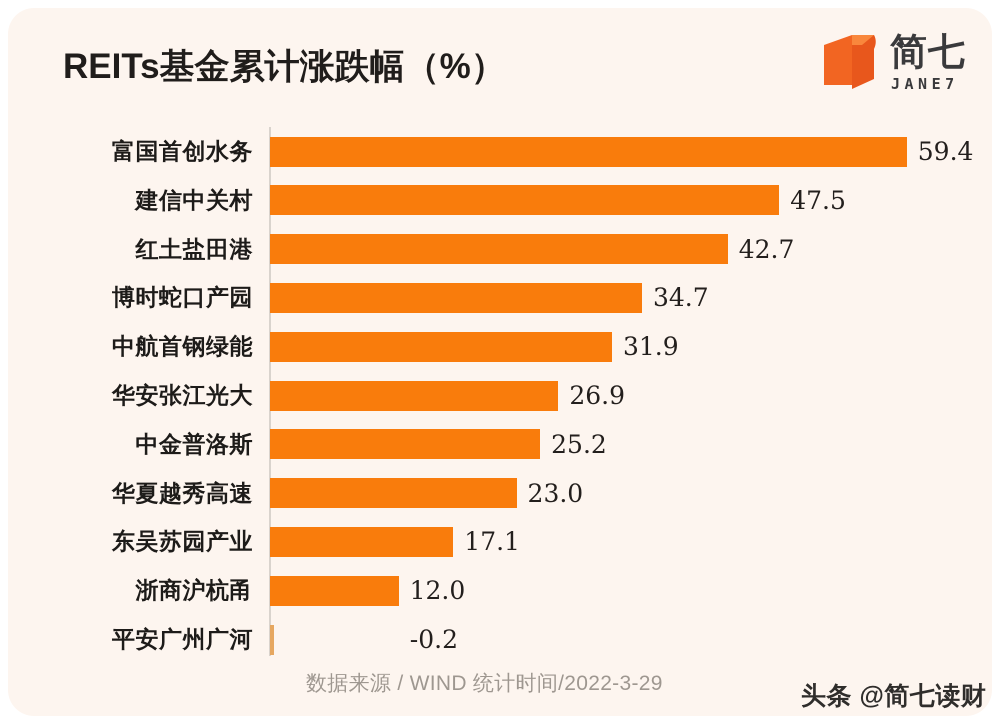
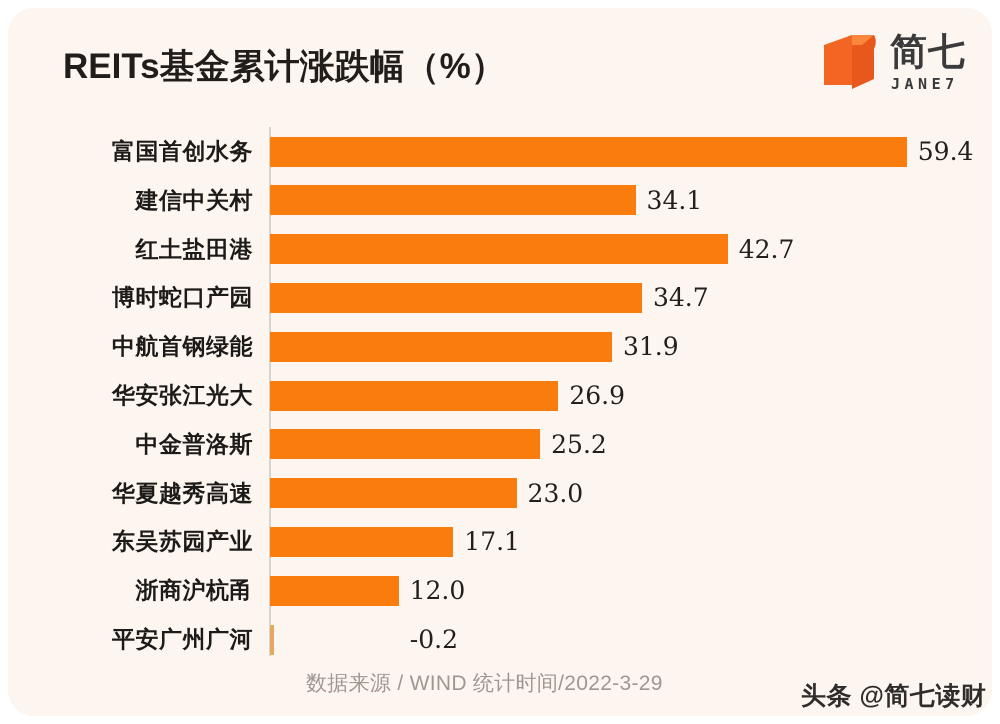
建信中关村: 47.5 -> 34.1
